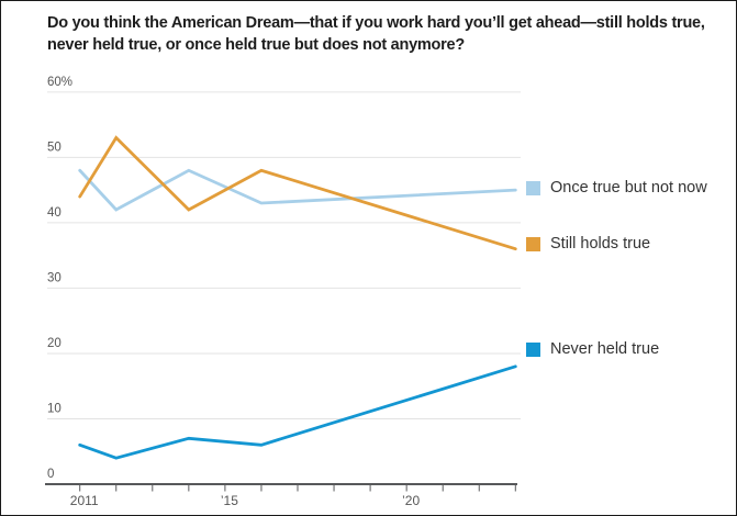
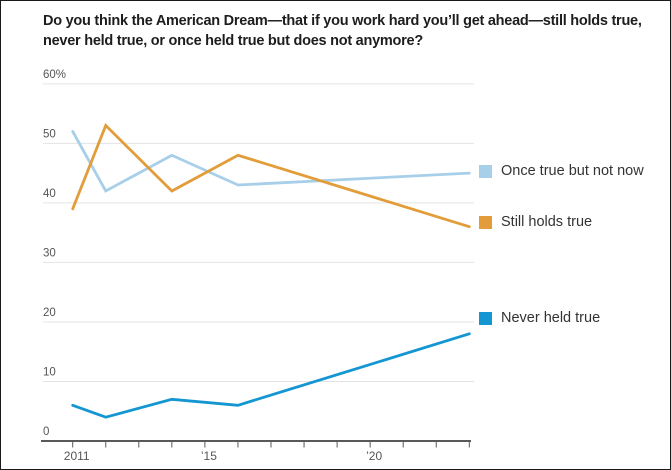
Once true but not now/2011: 48% -> 52%
Still holds true/2011: 44% -> 39%
